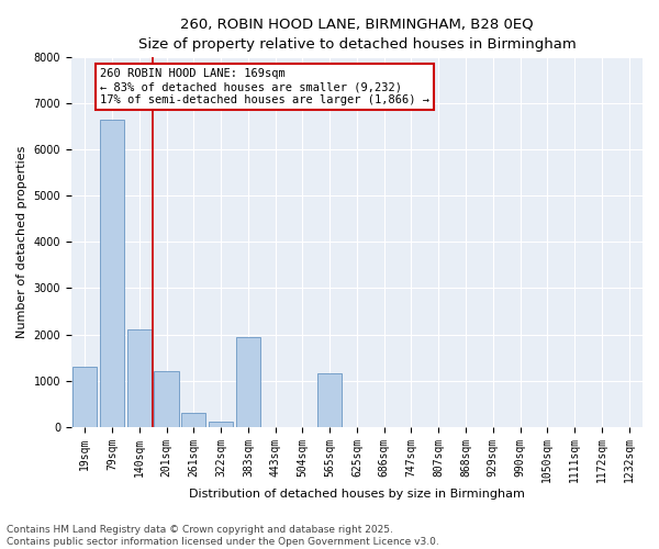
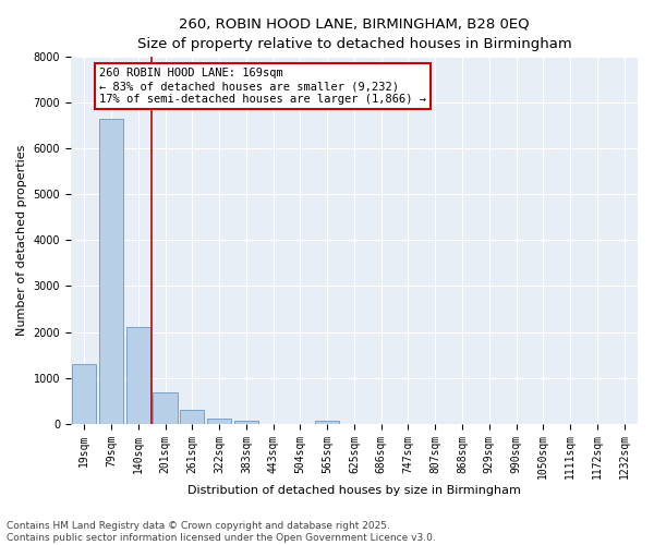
201sqm: 1200 -> 680
383sqm: 1950 -> 60
565sqm: 1150 -> 60
